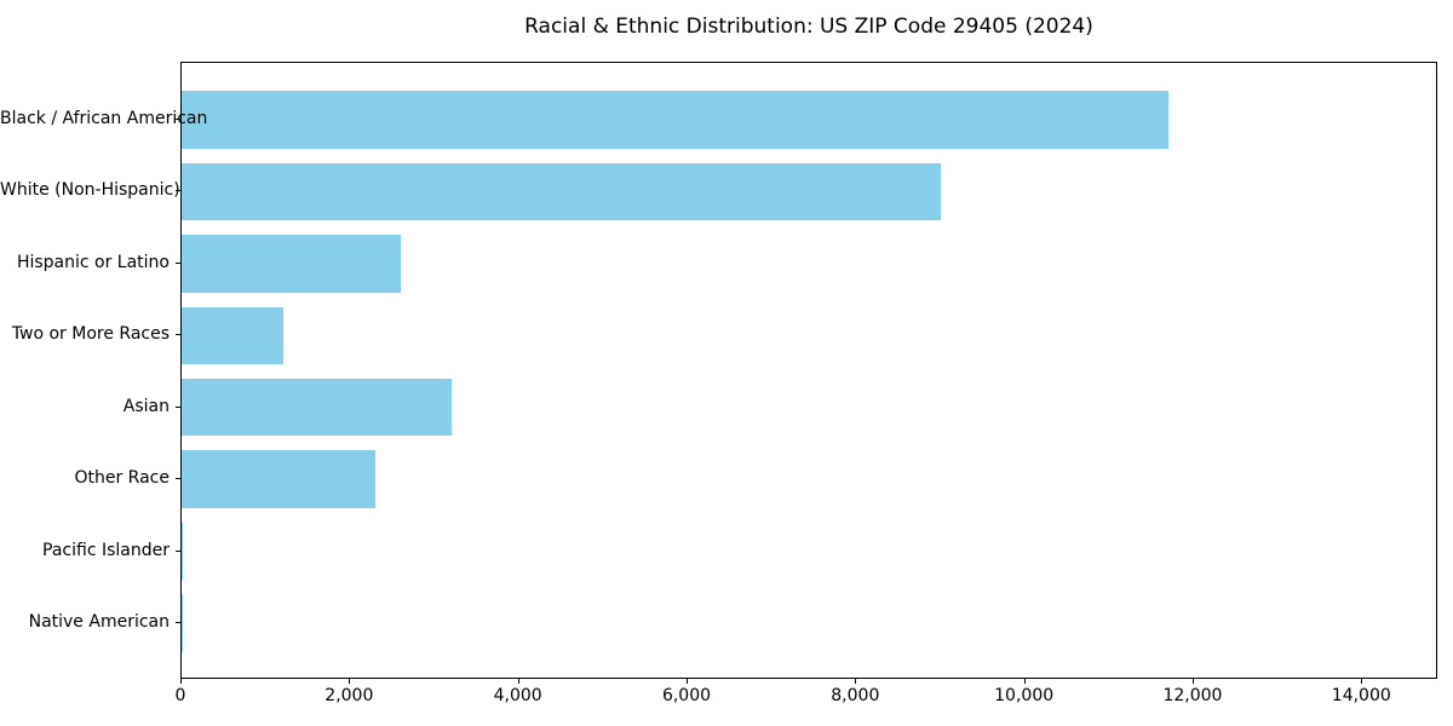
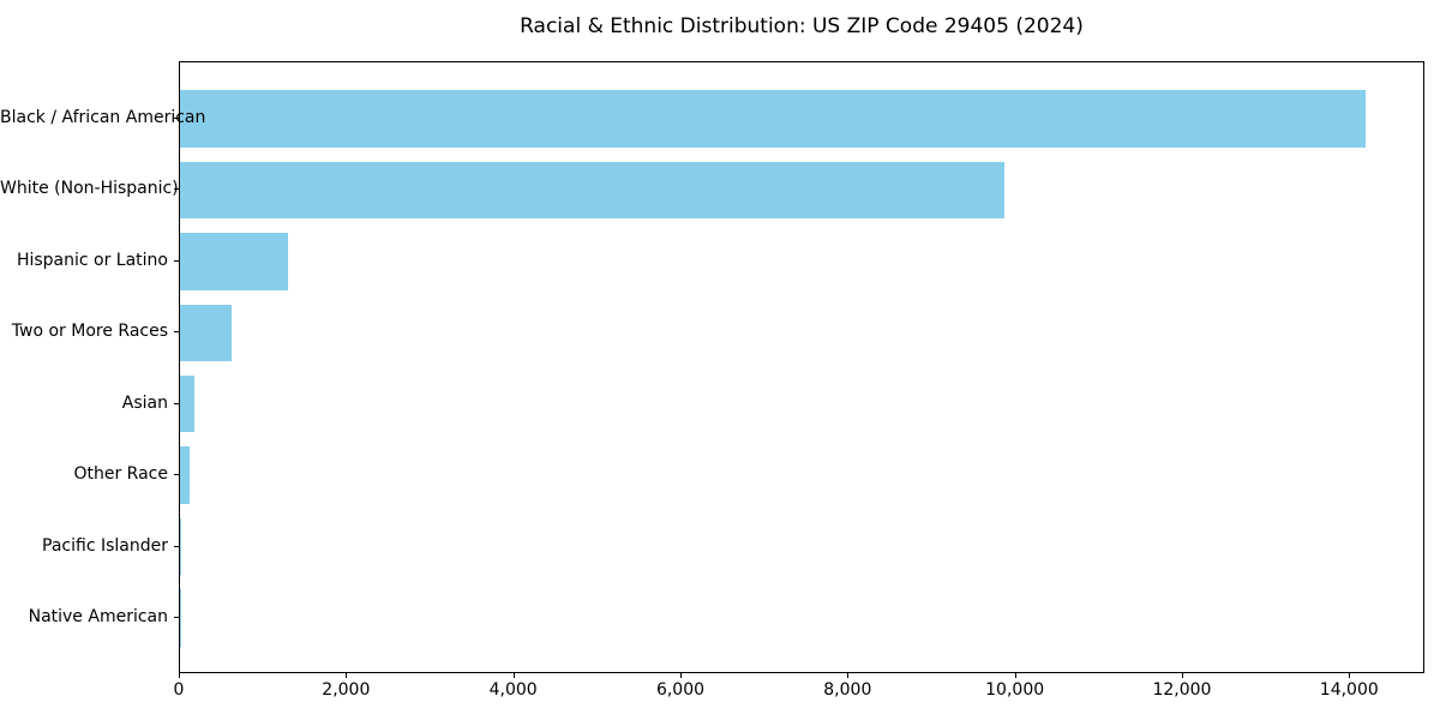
Black / African American: 11700 -> 14200
White (Non-Hispanic): 9000 -> 9900
Hispanic or Latino: 2600 -> 1300
Two or More Races: 1200 -> 600
Asian: 3200 -> 200
Other Race: 2300 -> 100
